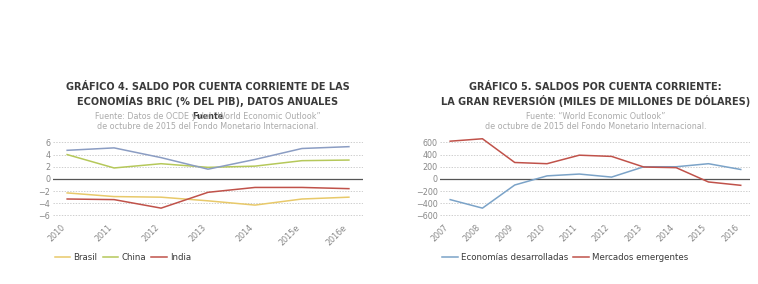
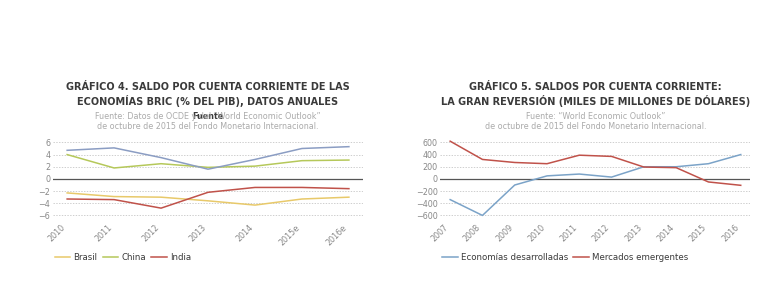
Economías desarrolladas/2008: -480 -> -600
Mercados emergentes/2008: 660 -> 320
Economías desarrolladas/2016: 160 -> 400
